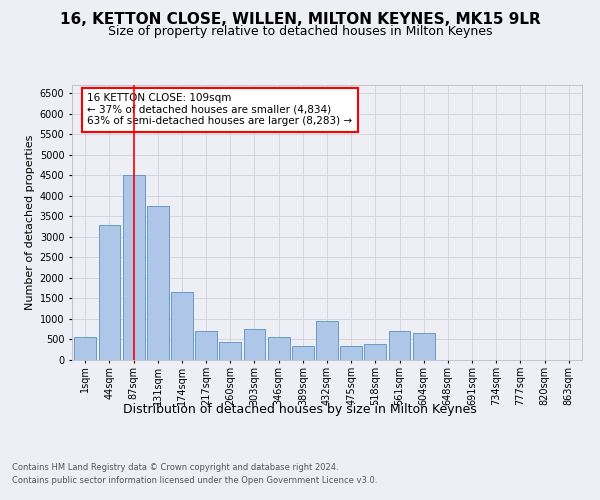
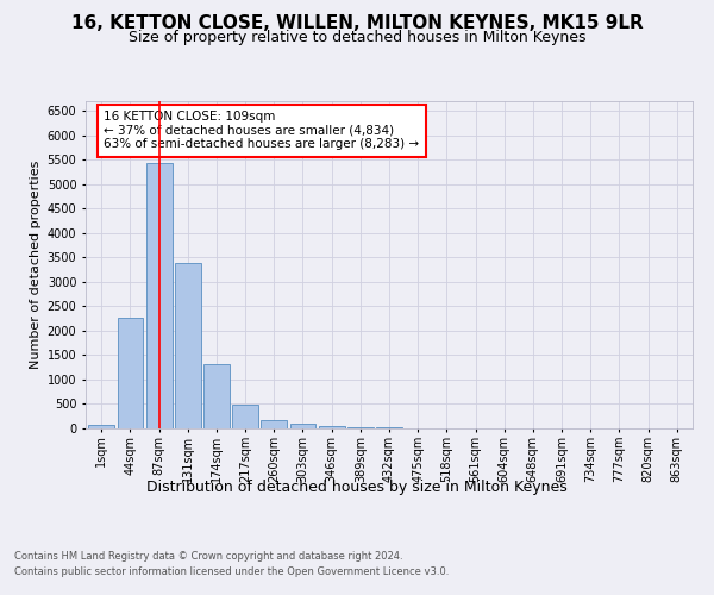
1sqm: 550 -> 70
44sqm: 3300 -> 2270
87sqm: 4500 -> 5430
131sqm: 3750 -> 3380
174sqm: 1650 -> 1310
217sqm: 700 -> 480
260sqm: 450 -> 160
303sqm: 750 -> 90
346sqm: 550 -> 60
389sqm: 350 -> 40
432sqm: 950 -> 20
475sqm: 350 -> 10
518sqm: 400 -> 0
561sqm: 700 -> 0
604sqm: 650 -> 0
